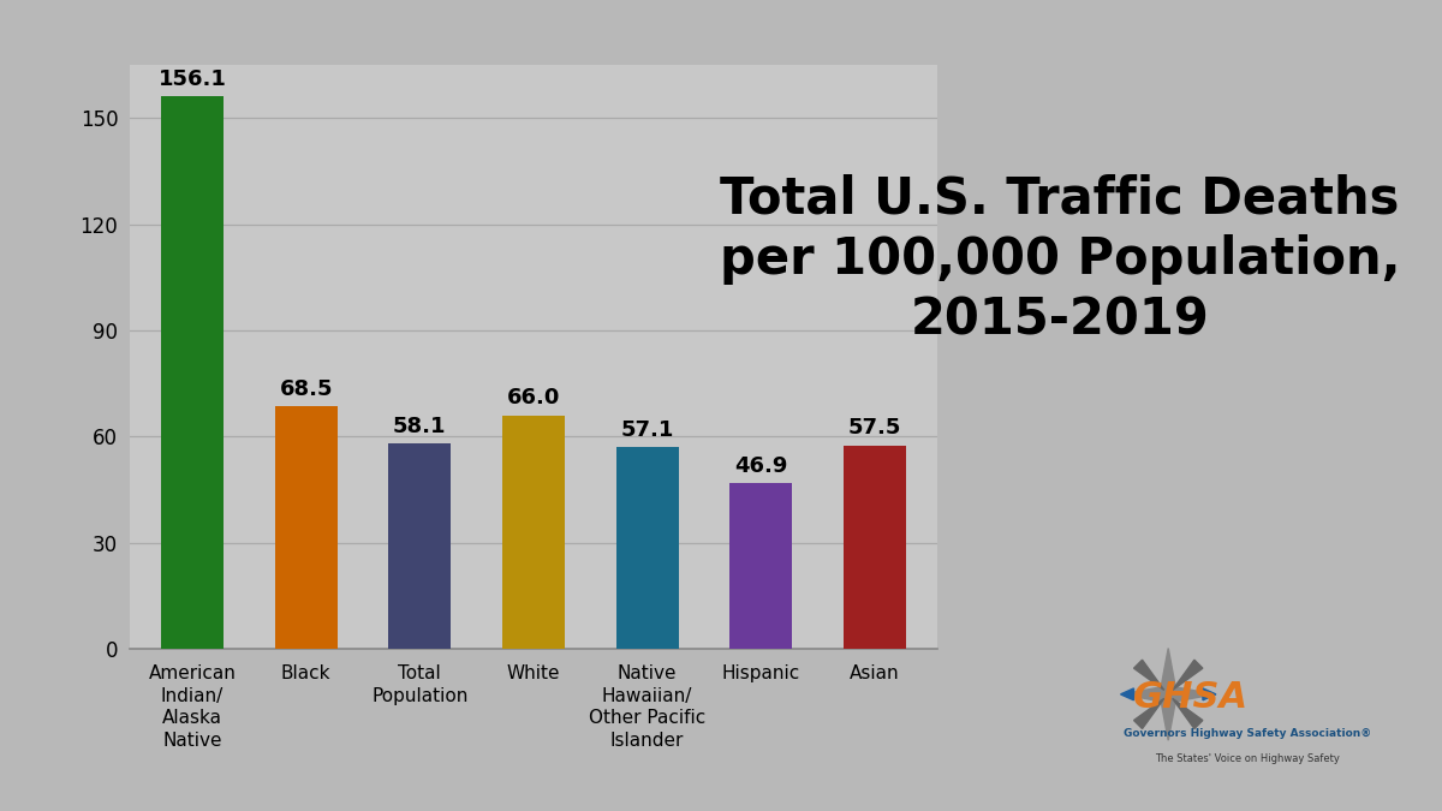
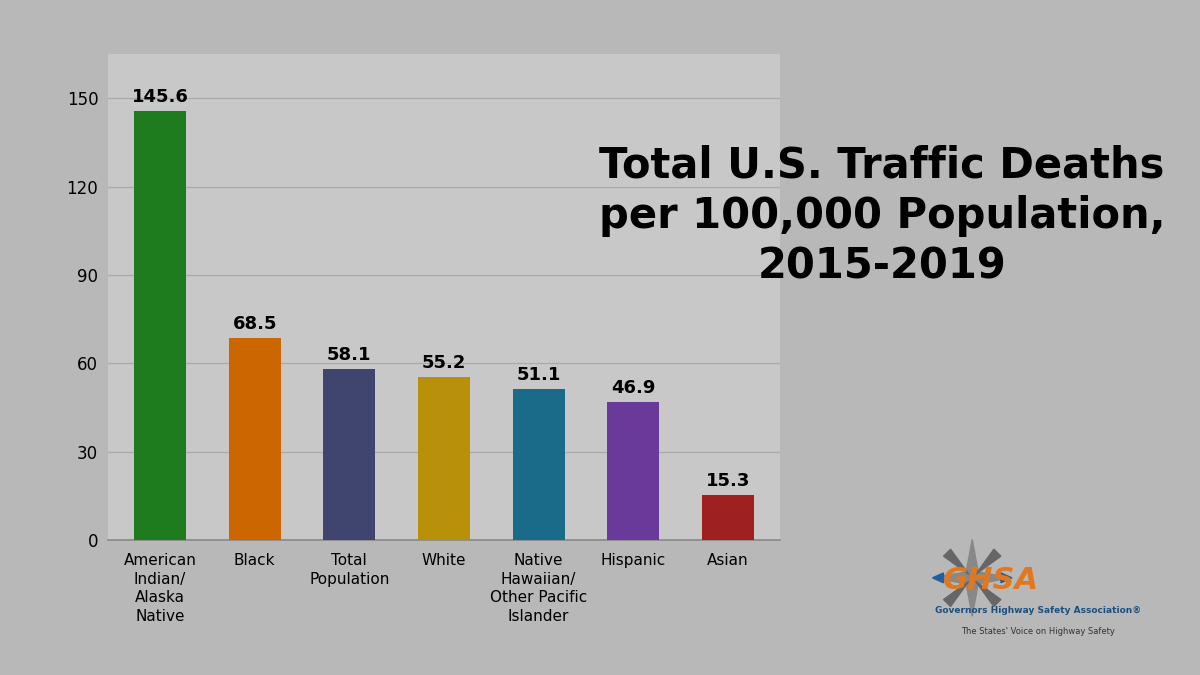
American Indian/ Alaska Native: 156.1 -> 145.6
White: 66.0 -> 55.2
Native Hawaiian/ Other Pacific Islander: 57.1 -> 51.1
Asian: 57.5 -> 15.3
